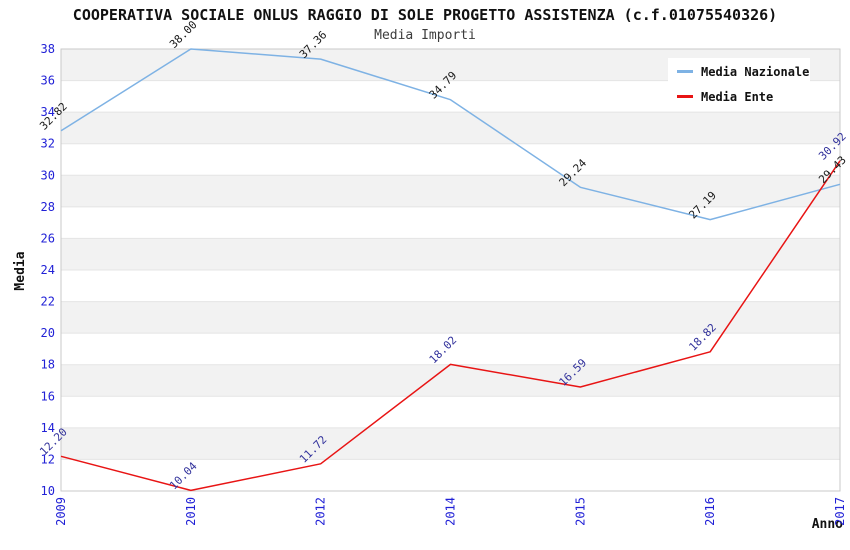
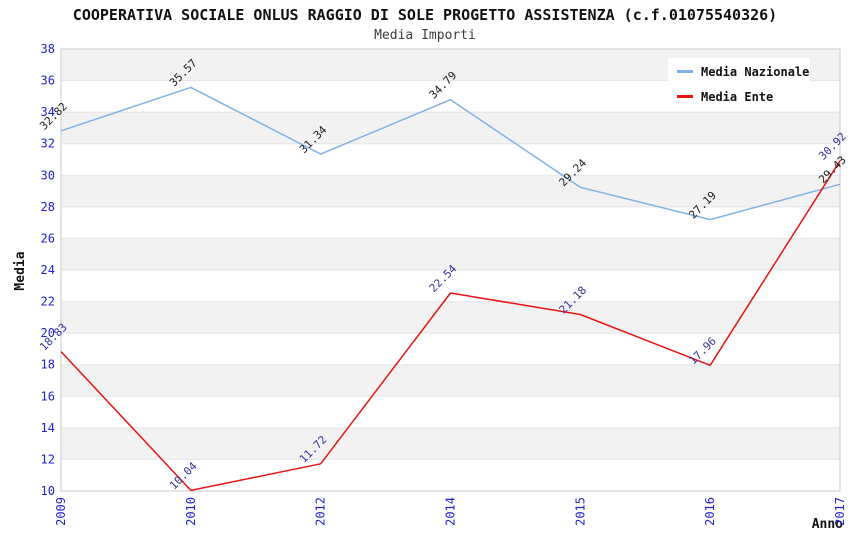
Media Ente/2009: 12.20 -> 18.83
Media Nazionale/2010: 38.00 -> 35.57
Media Nazionale/2012: 37.36 -> 31.34
Media Ente/2014: 18.02 -> 22.54
Media Ente/2015: 16.59 -> 21.18
Media Ente/2016: 18.82 -> 17.96
